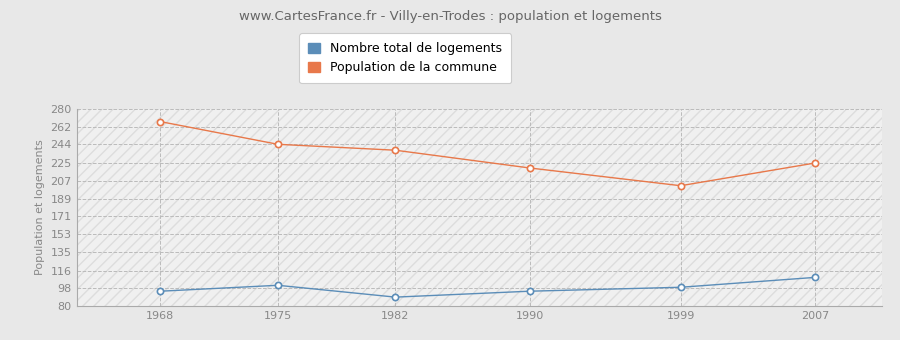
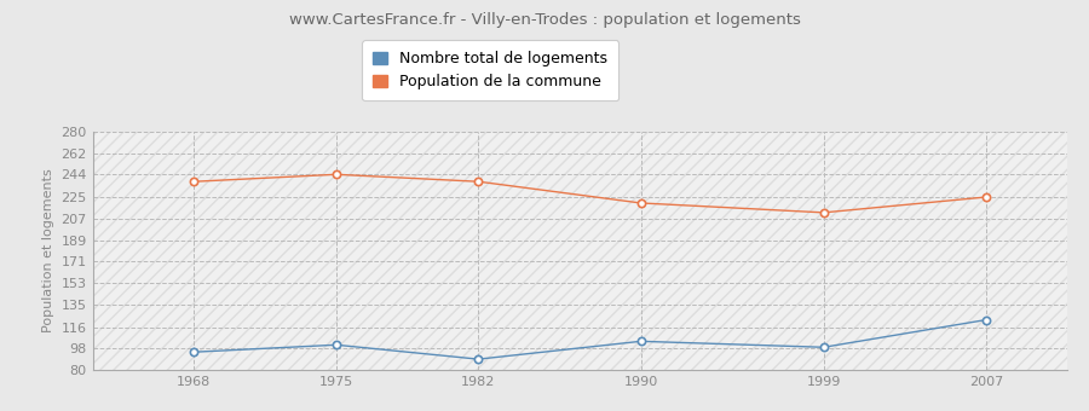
Population de la commune/1968: 267 -> 238
Nombre total de logements/1990: 95 -> 104
Population de la commune/1999: 202 -> 212
Nombre total de logements/2007: 109 -> 122
